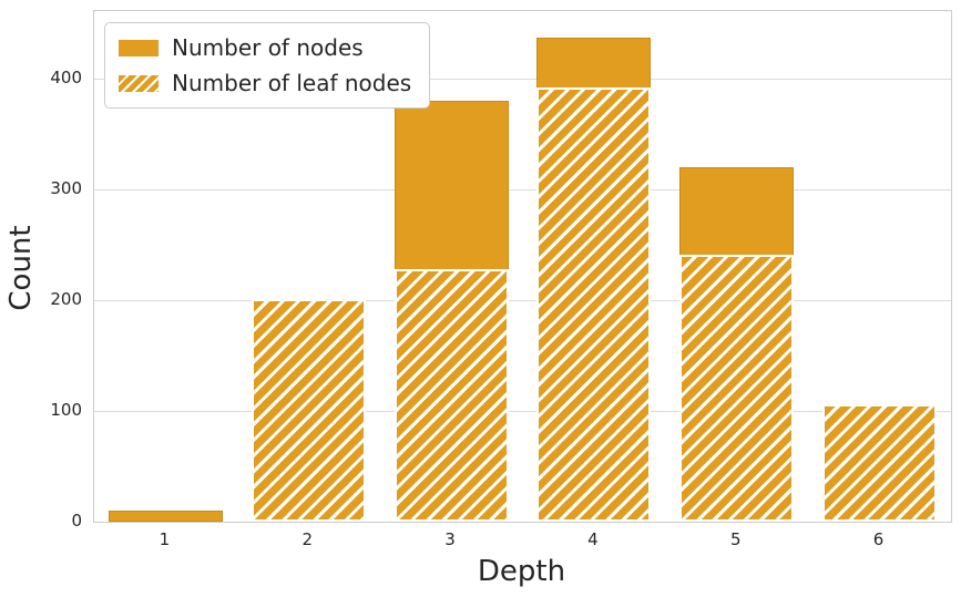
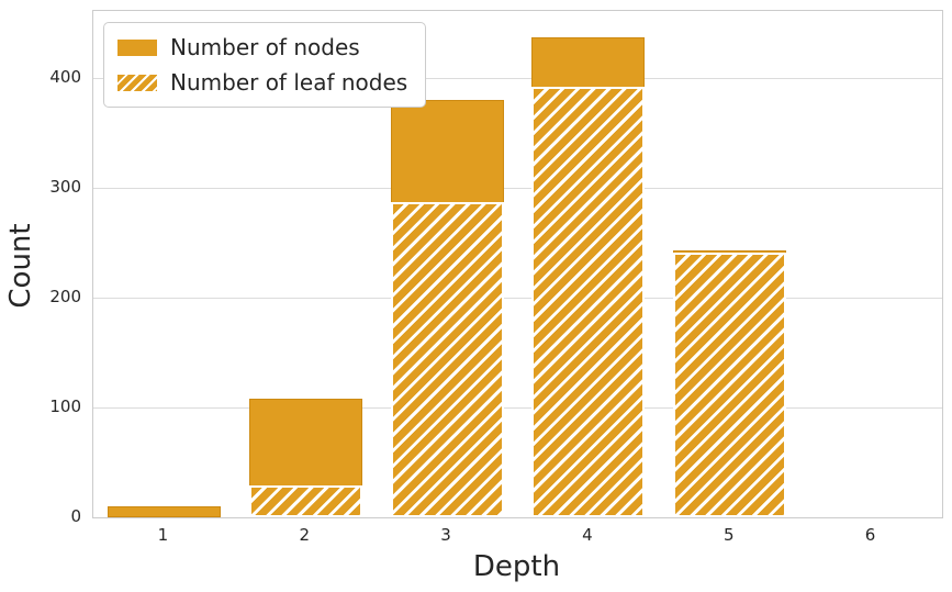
Number of nodes/2: 83 -> 108
Number of leaf nodes/2: 201 -> 29
Number of leaf nodes/3: 228 -> 287
Number of nodes/5: 320 -> 243
Number of nodes/6: 51 -> 4
Number of leaf nodes/6: 106 -> 4
